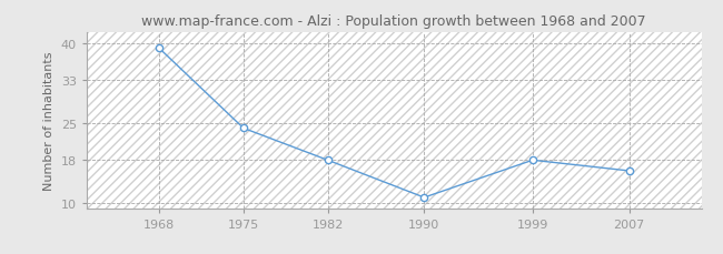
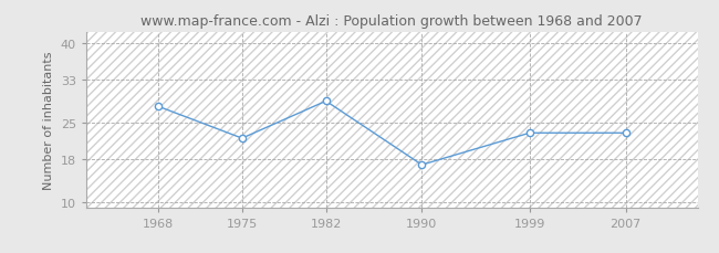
1968: 39 -> 28
1975: 24 -> 22
1982: 18 -> 29
1990: 11 -> 17
1999: 18 -> 23
2007: 16 -> 23
